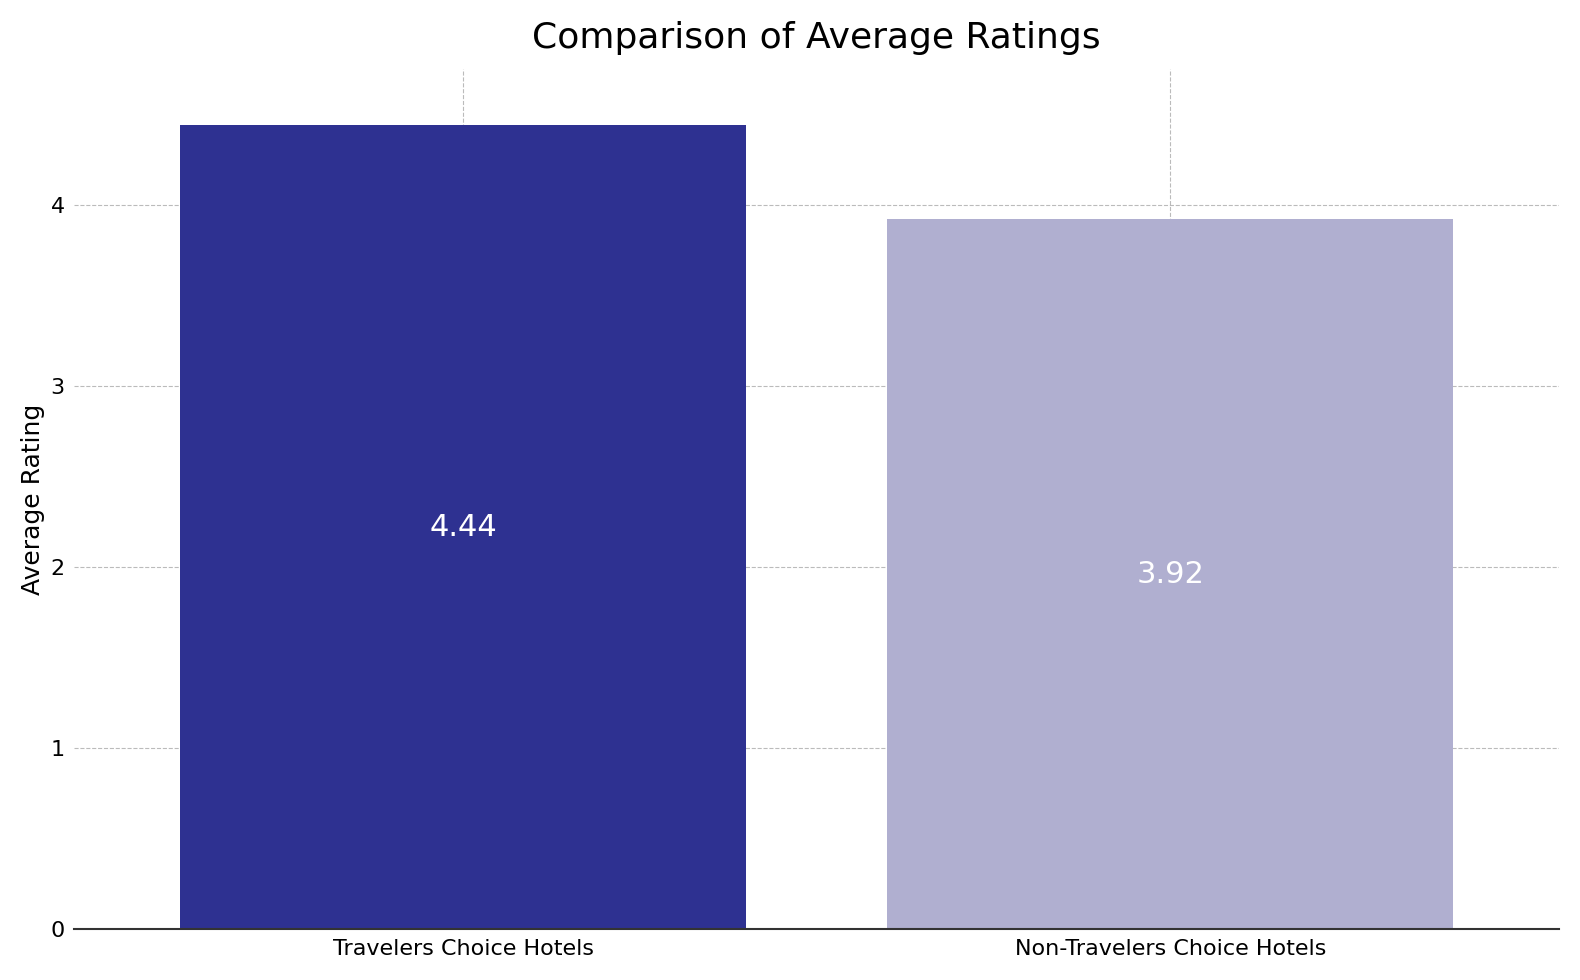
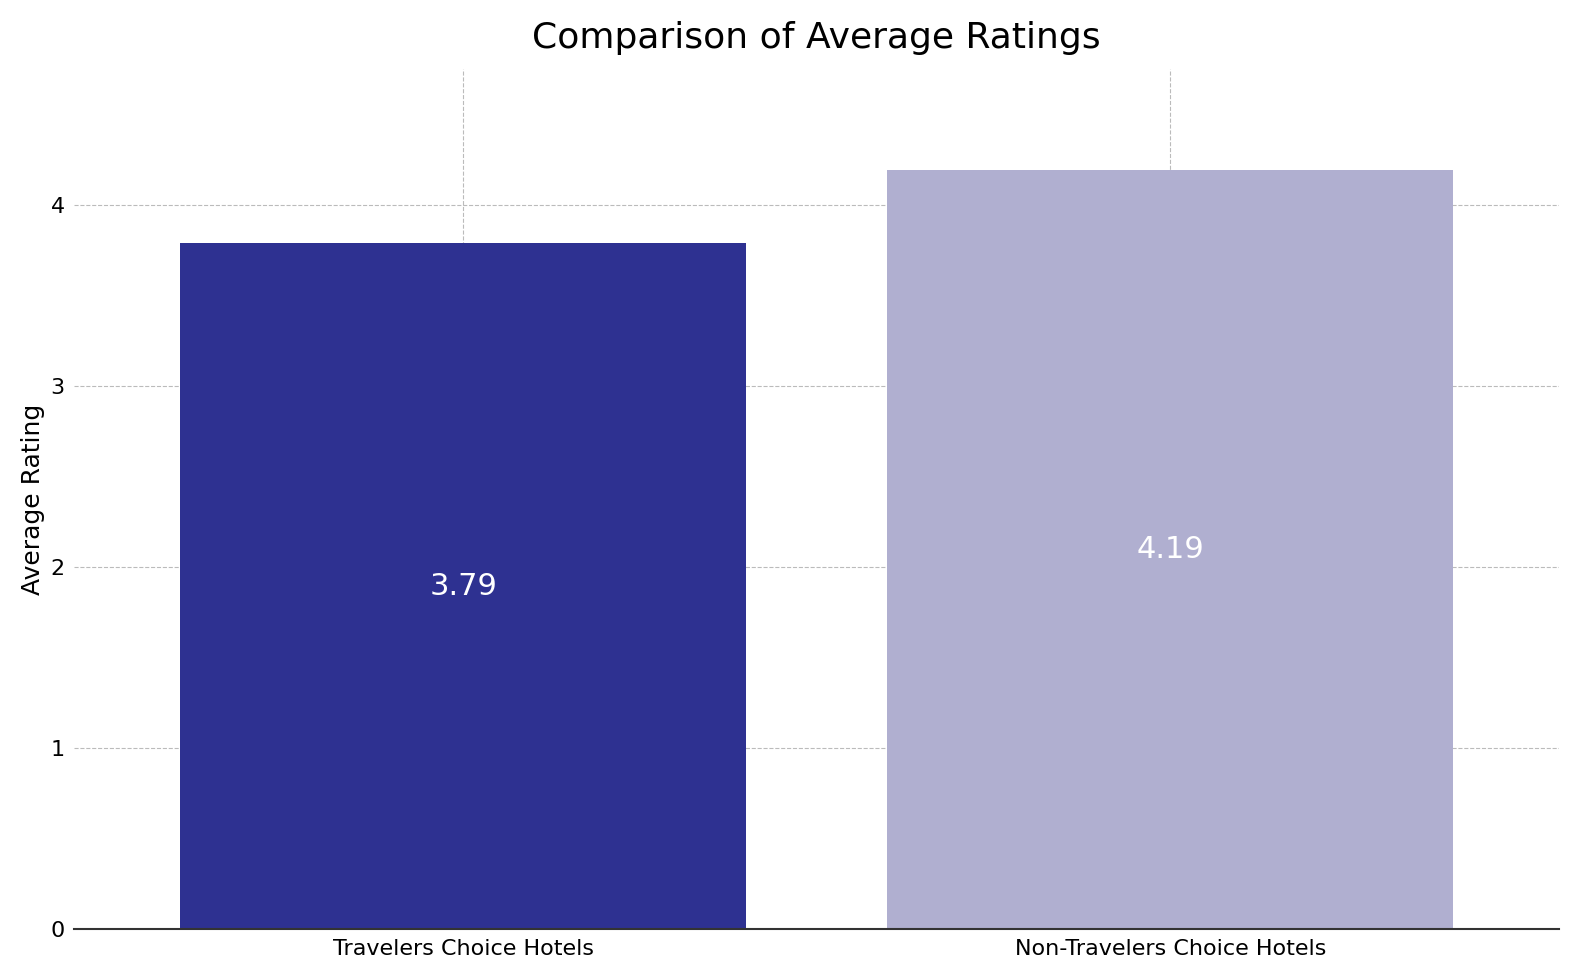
Travelers Choice Hotels: 4.44 -> 3.79
Non-Travelers Choice Hotels: 3.92 -> 4.19
